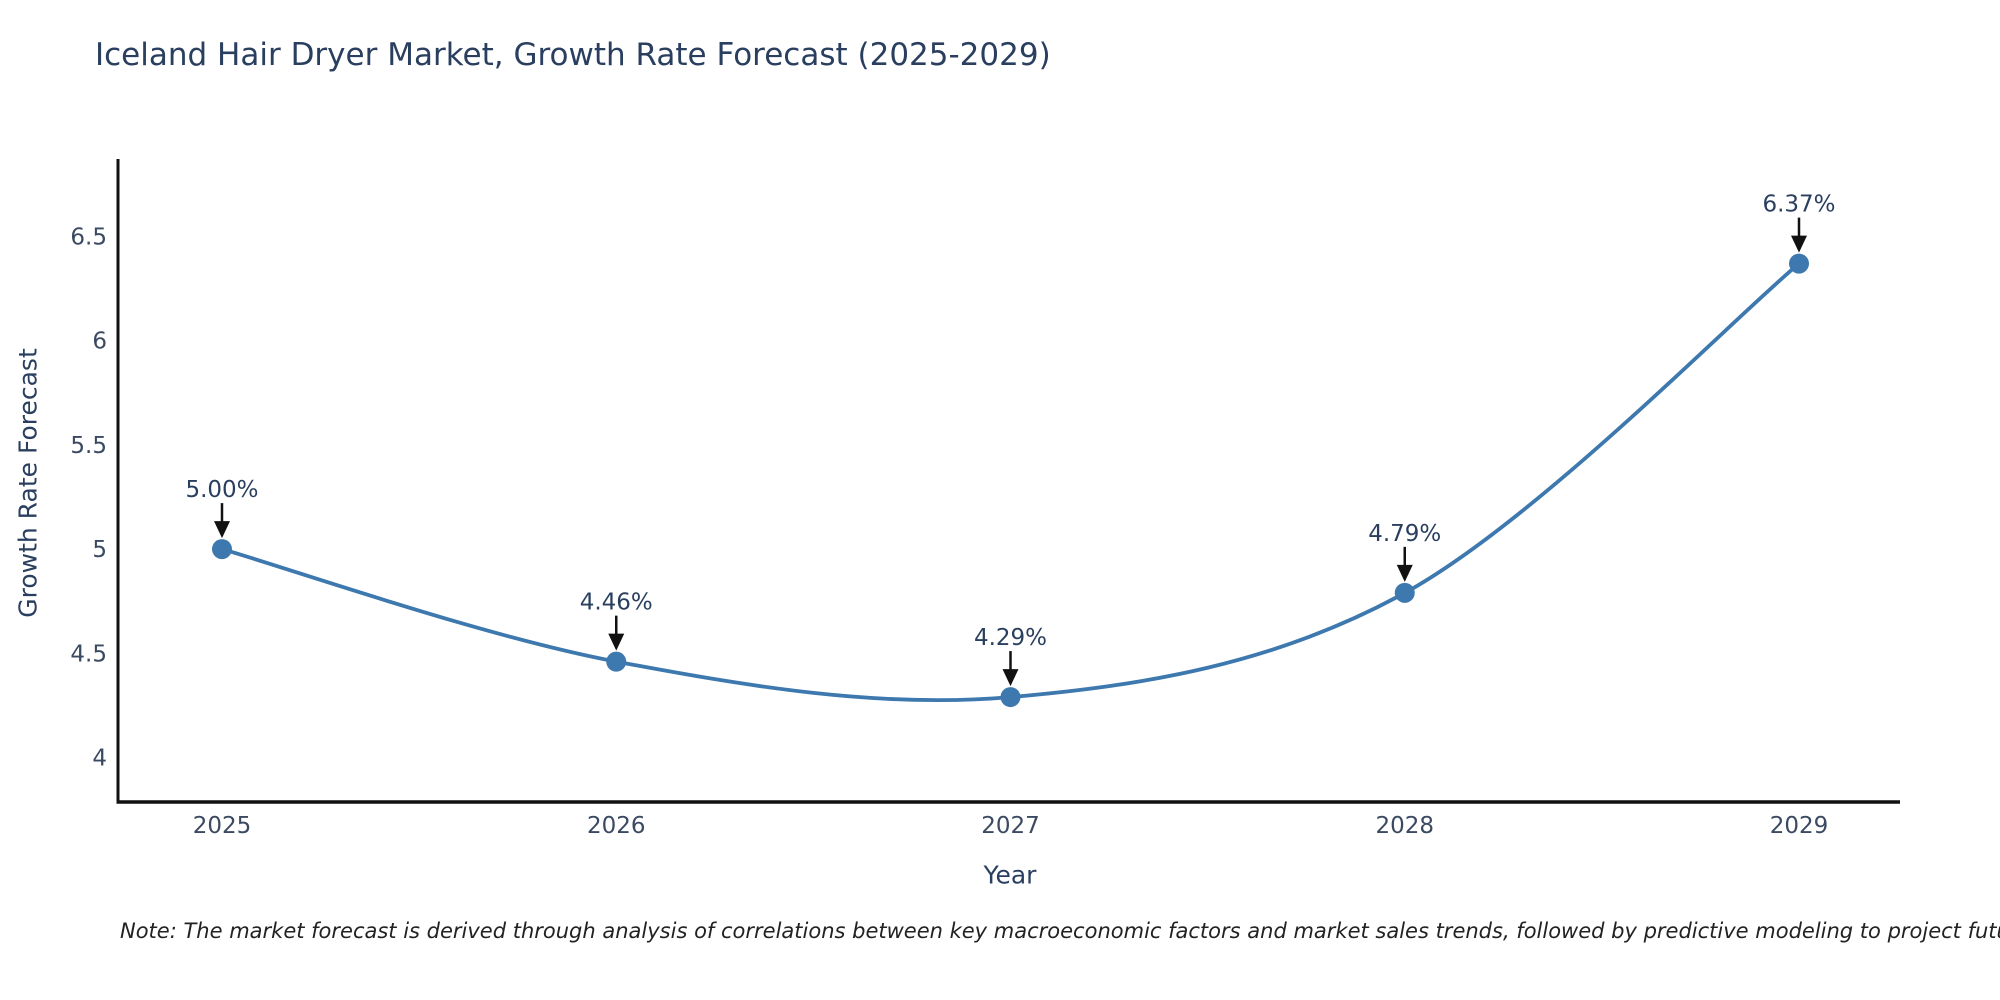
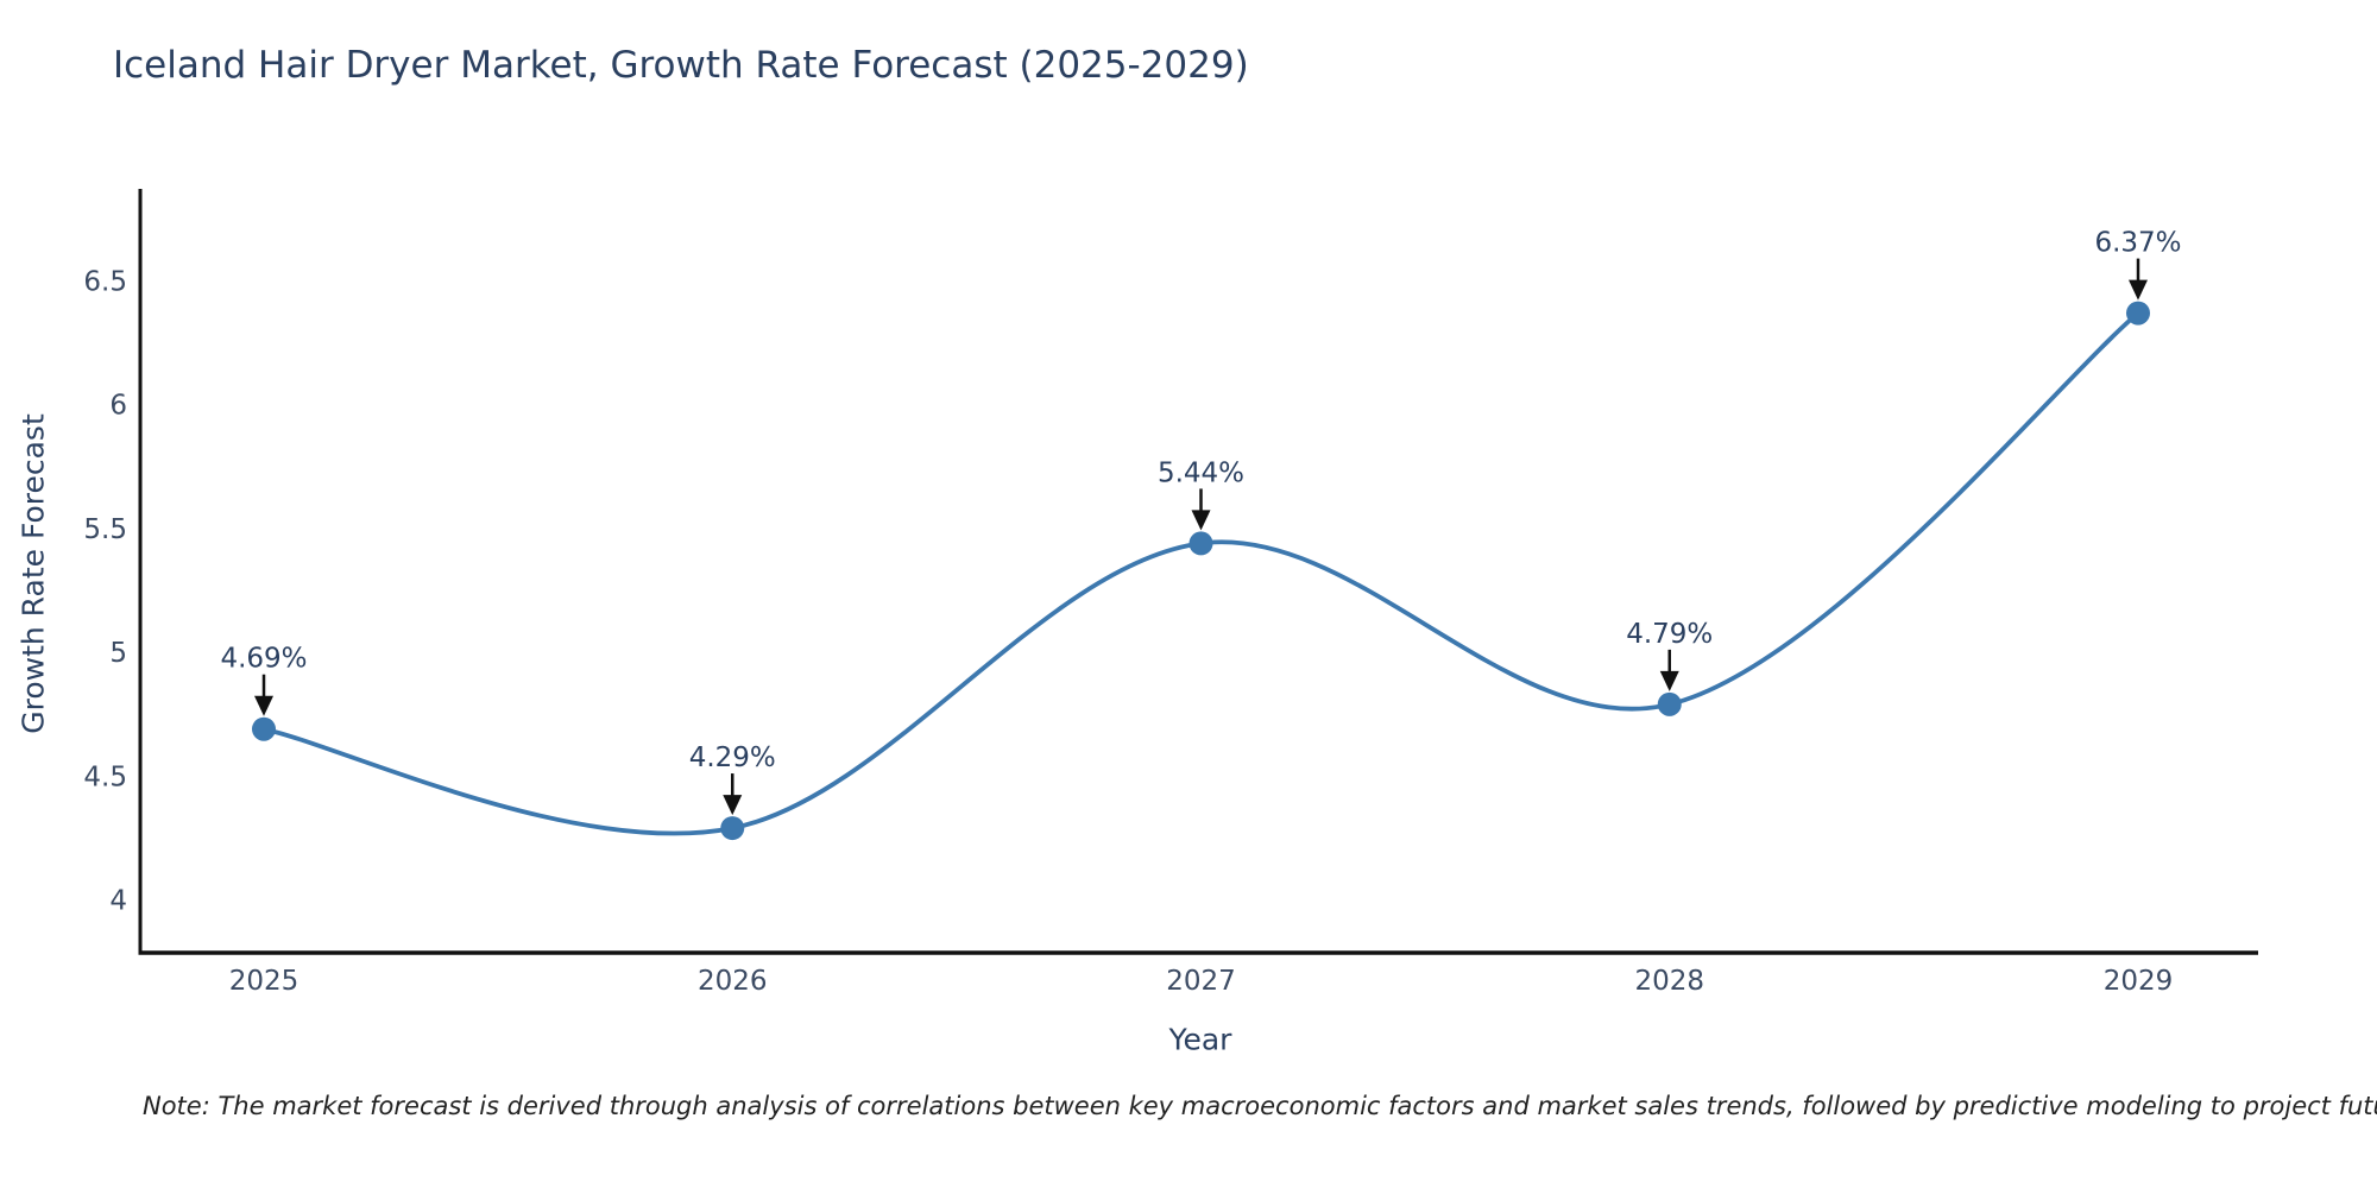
2025: 5.00% -> 4.69%
2026: 4.46% -> 4.29%
2027: 4.29% -> 5.44%
